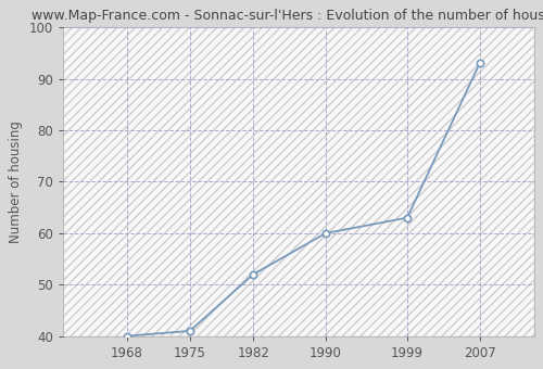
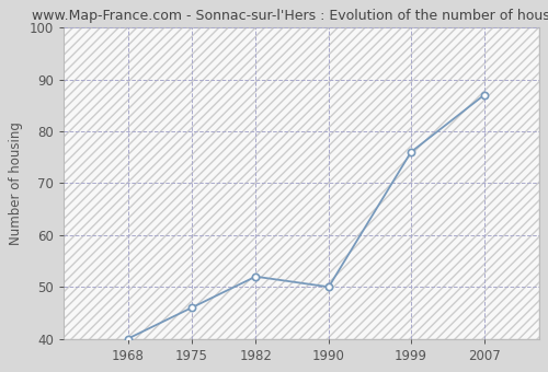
1975: 41 -> 46
1990: 60 -> 50
1999: 63 -> 76
2007: 93 -> 87
